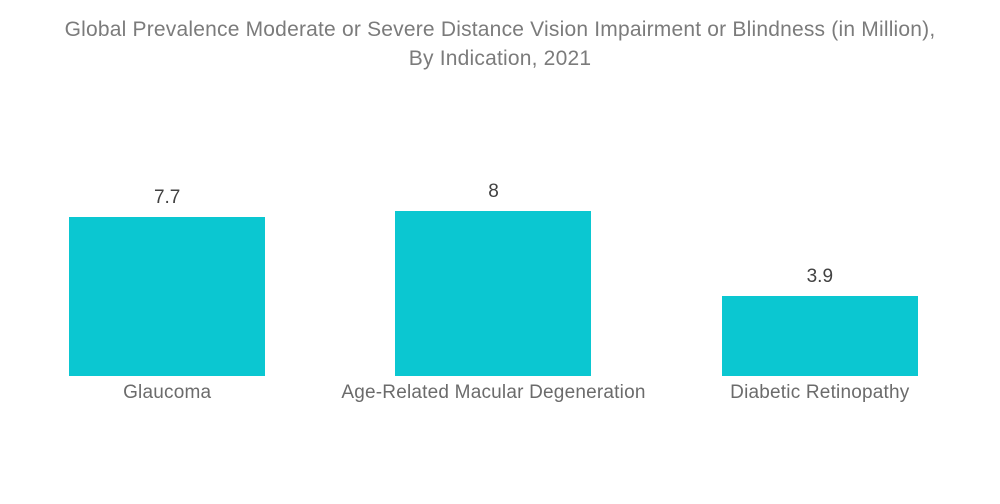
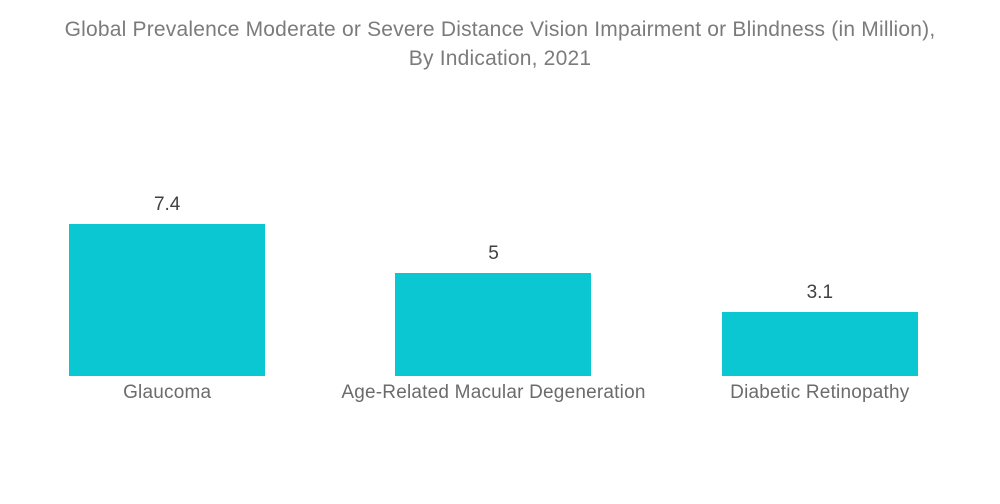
Glaucoma: 7.7 -> 7.4
Age-Related Macular Degeneration: 8 -> 5
Diabetic Retinopathy: 3.9 -> 3.1
